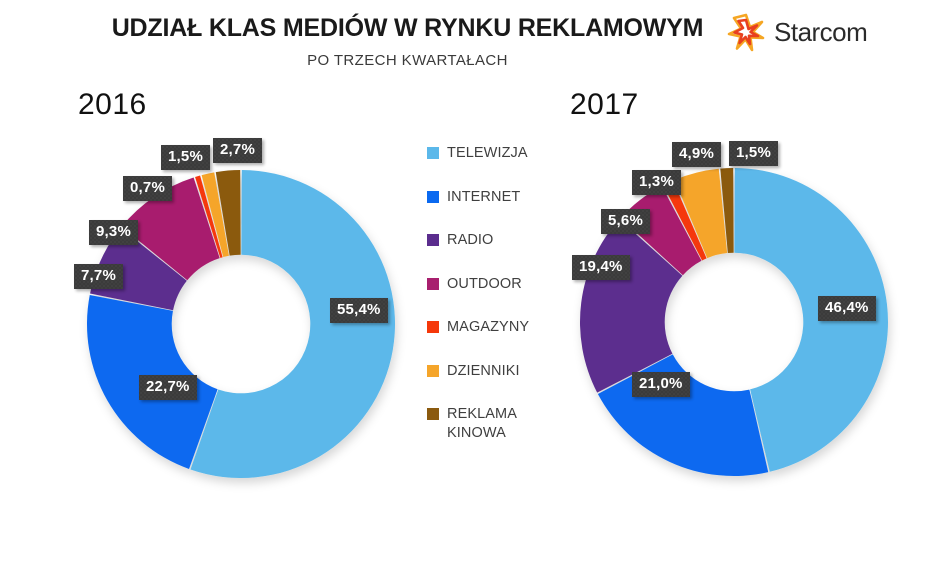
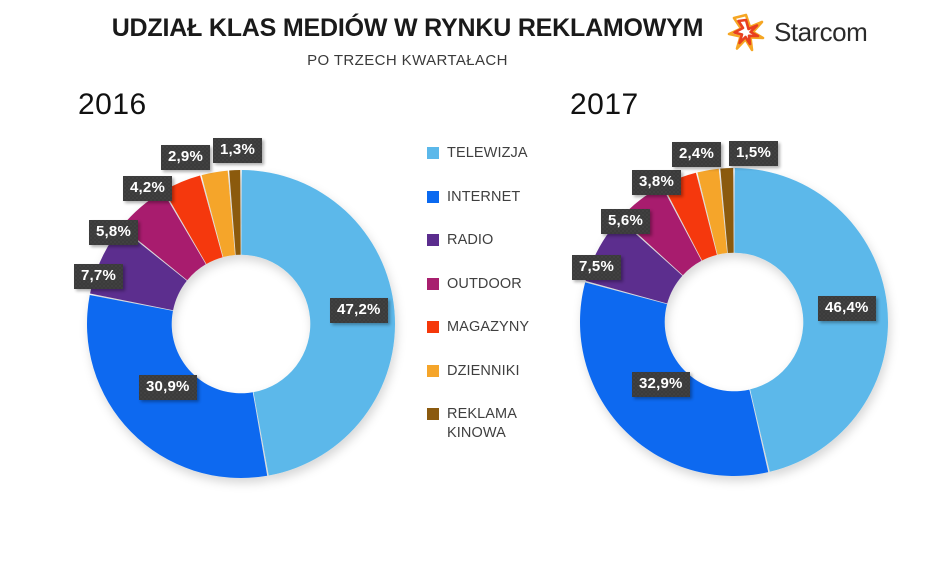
2016/TELEWIZJA: 55,4% -> 47,2%
2016/INTERNET: 22,7% -> 30,9%
2016/OUTDOOR: 9,3% -> 5,8%
2016/MAGAZYNY: 0,7% -> 4,2%
2016/DZIENNIKI: 1,5% -> 2,9%
2016/REKLAMA KINOWA: 2,7% -> 1,3%
2017/INTERNET: 21,0% -> 32,9%
2017/RADIO: 19,4% -> 7,5%
2017/MAGAZYNY: 1,3% -> 3,8%
2017/DZIENNIKI: 4,9% -> 2,4%
